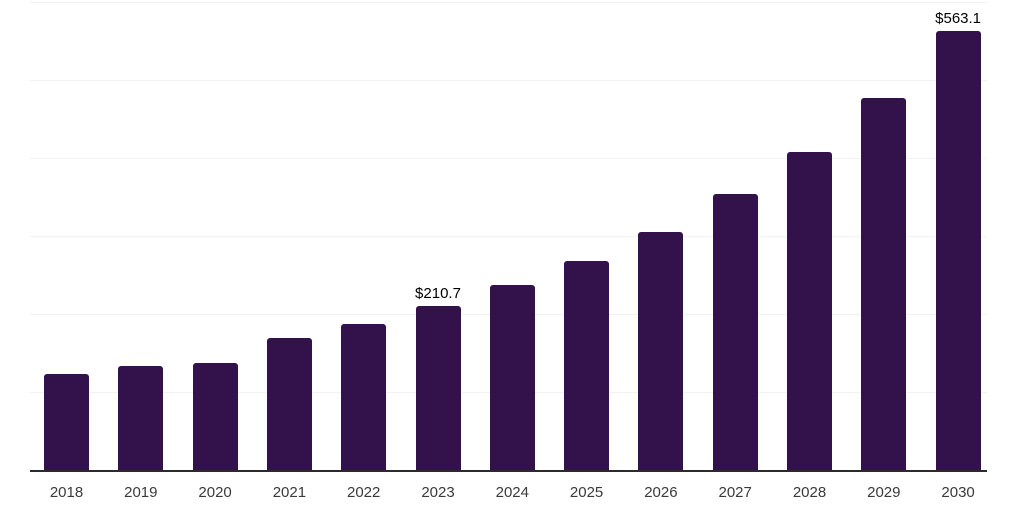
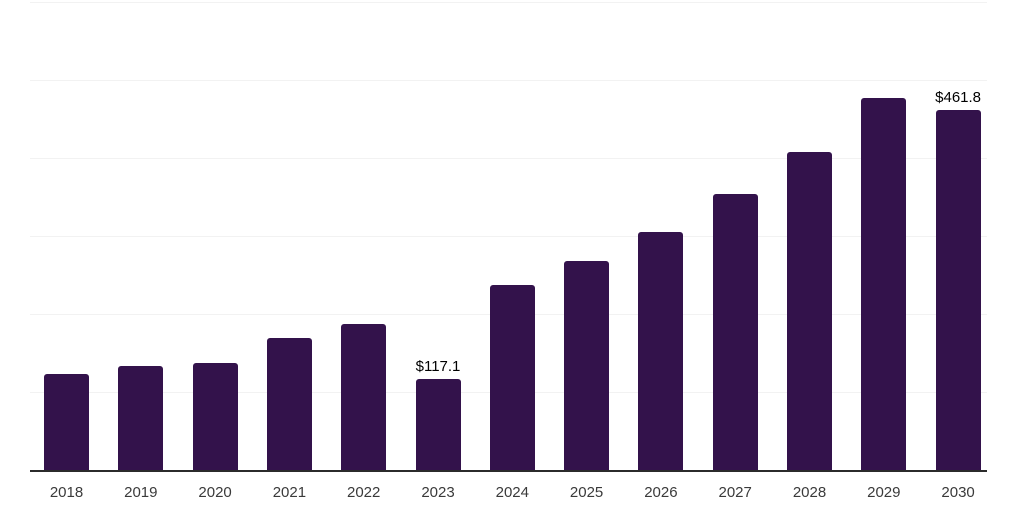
2023: $210.7 -> $117.1
2030: $563.1 -> $461.8
